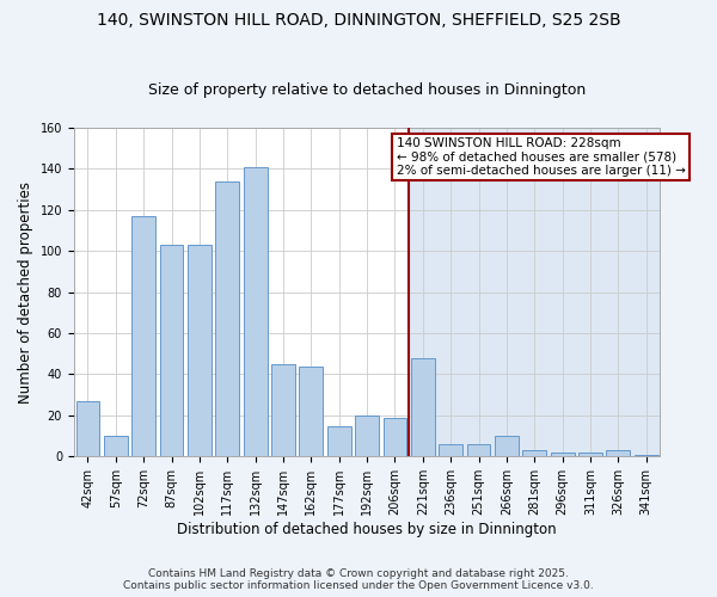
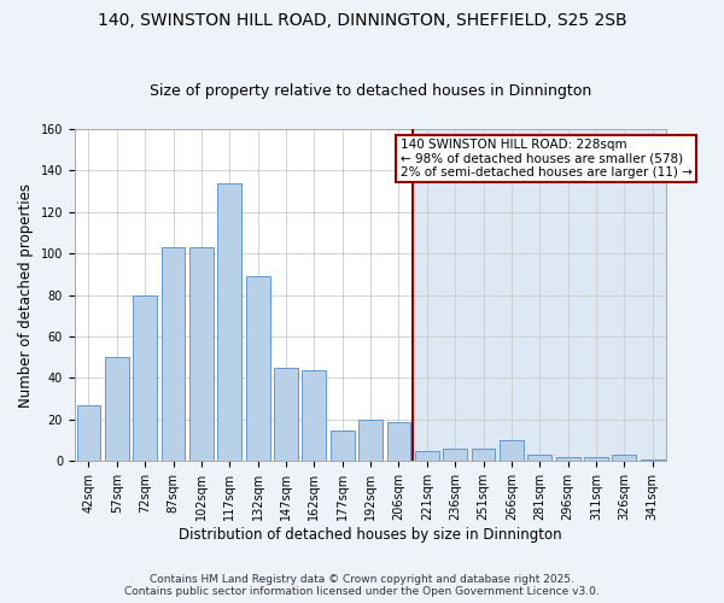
57sqm: 10 -> 50
72sqm: 117 -> 80
132sqm: 141 -> 89
221sqm: 48 -> 5
